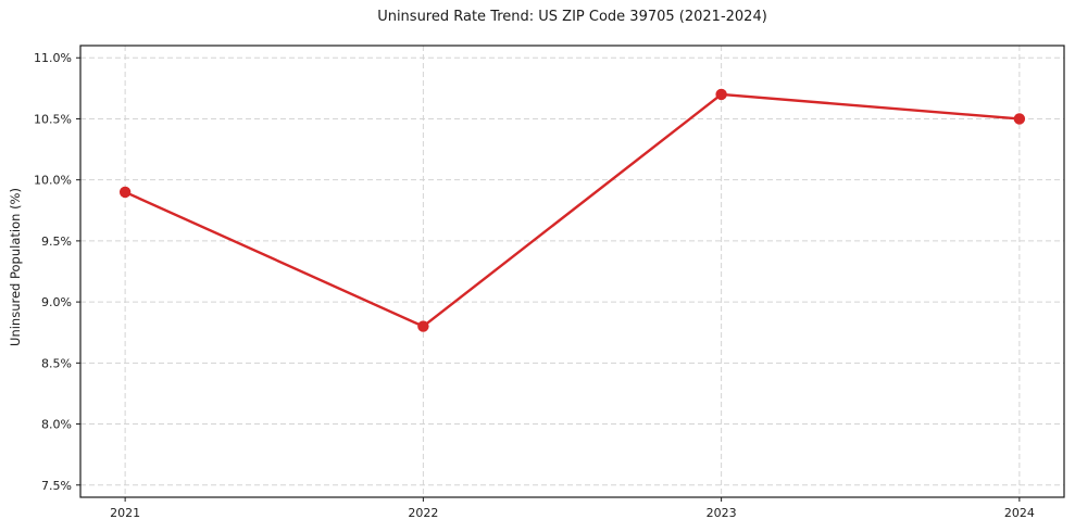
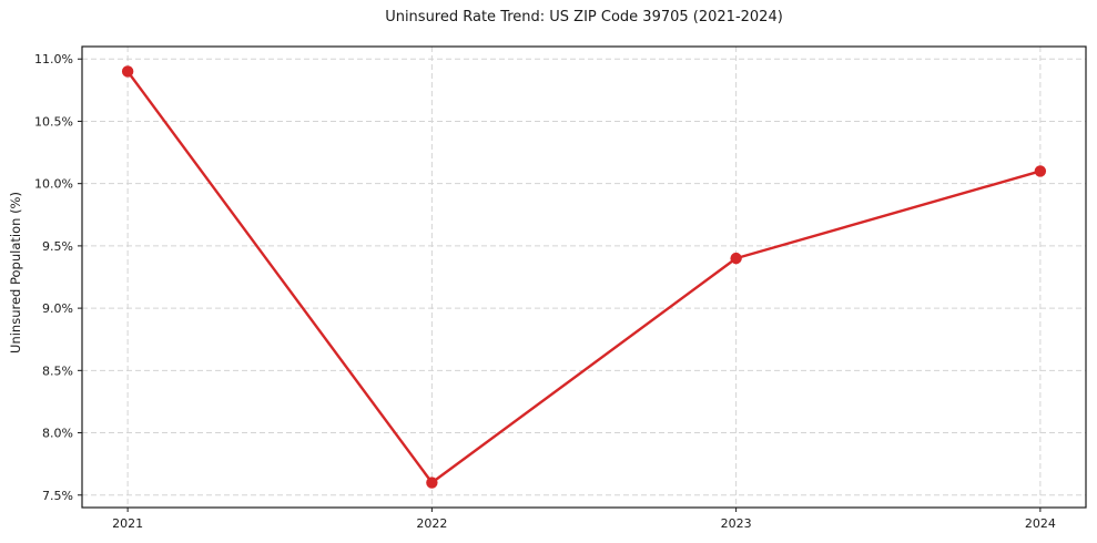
2021: 9.9% -> 10.9%
2022: 8.8% -> 7.6%
2023: 10.7% -> 9.4%
2024: 10.5% -> 10.1%
